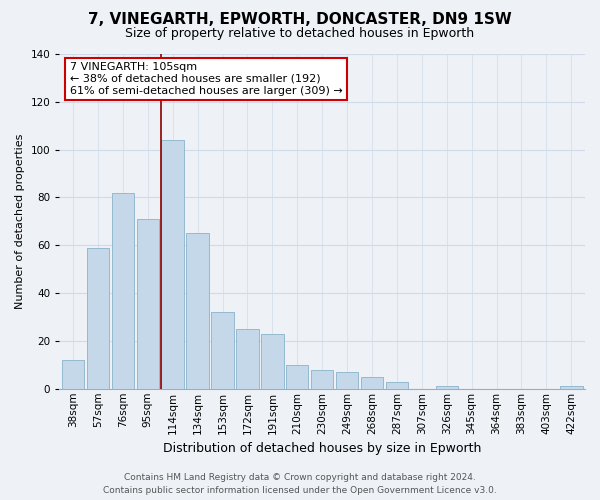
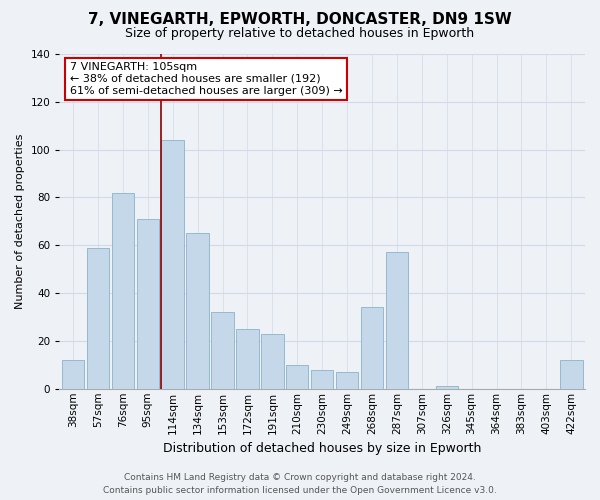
268sqm: 5 -> 34
287sqm: 3 -> 57
422sqm: 1 -> 12
